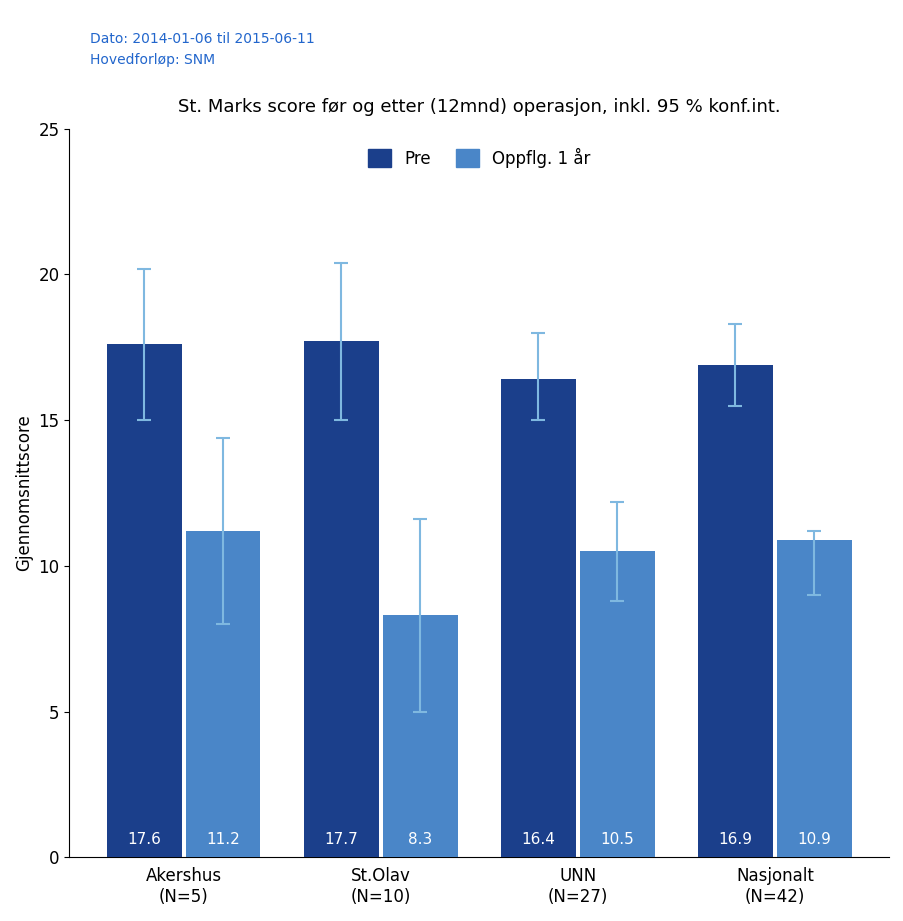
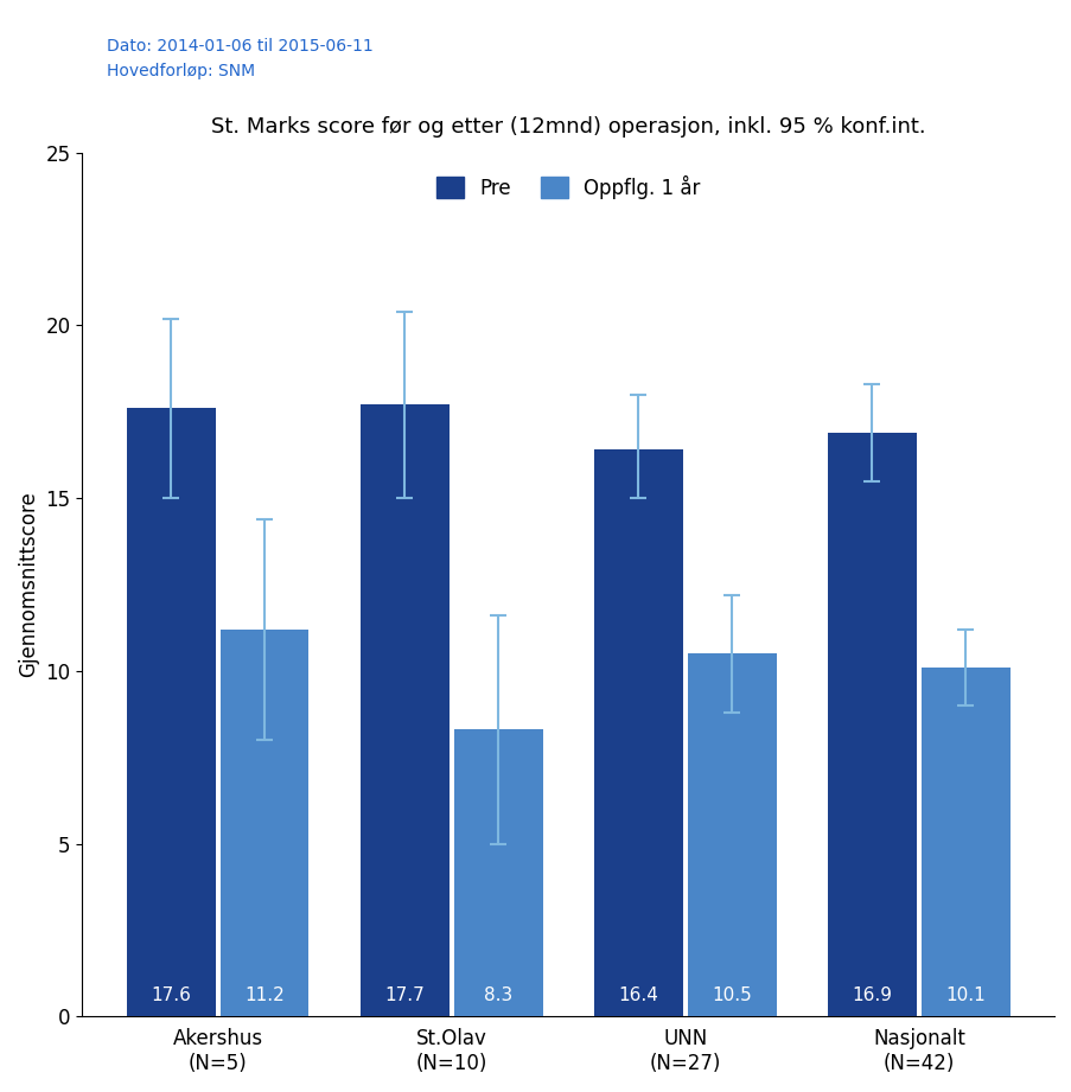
Oppflg. 1 år/Nasjonalt (N=42): 10.9 -> 10.1
